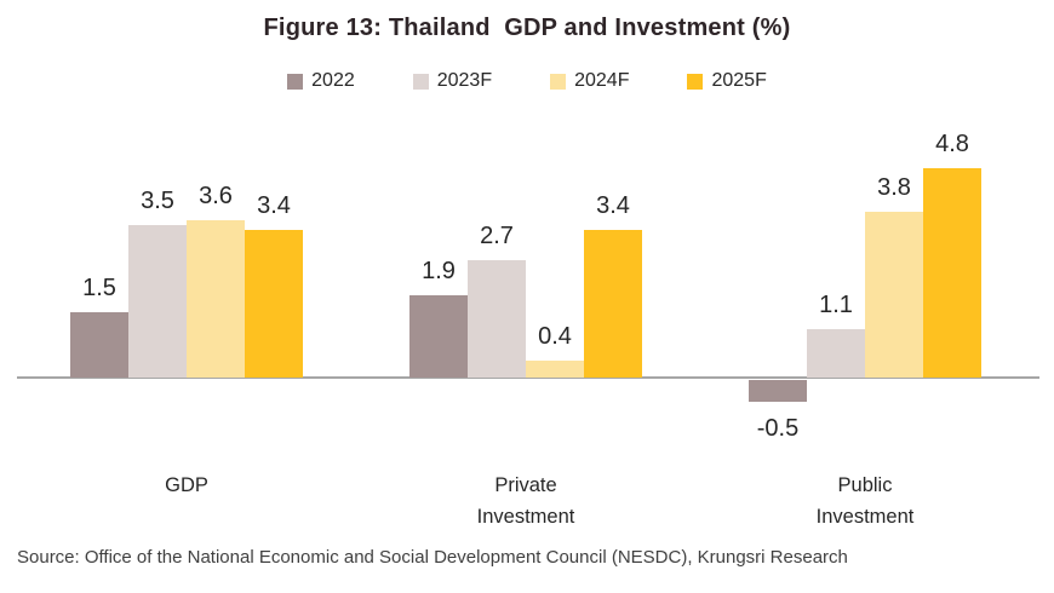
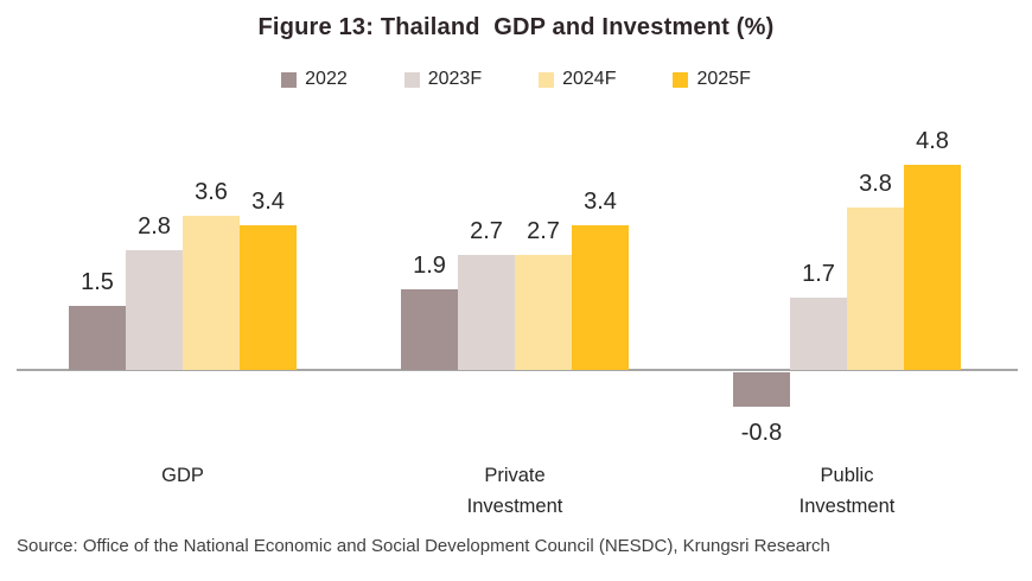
2023F/GDP: 3.5 -> 2.8
2024F/Private Investment: 0.4 -> 2.7
2022/Public Investment: -0.5 -> -0.8
2023F/Public Investment: 1.1 -> 1.7
